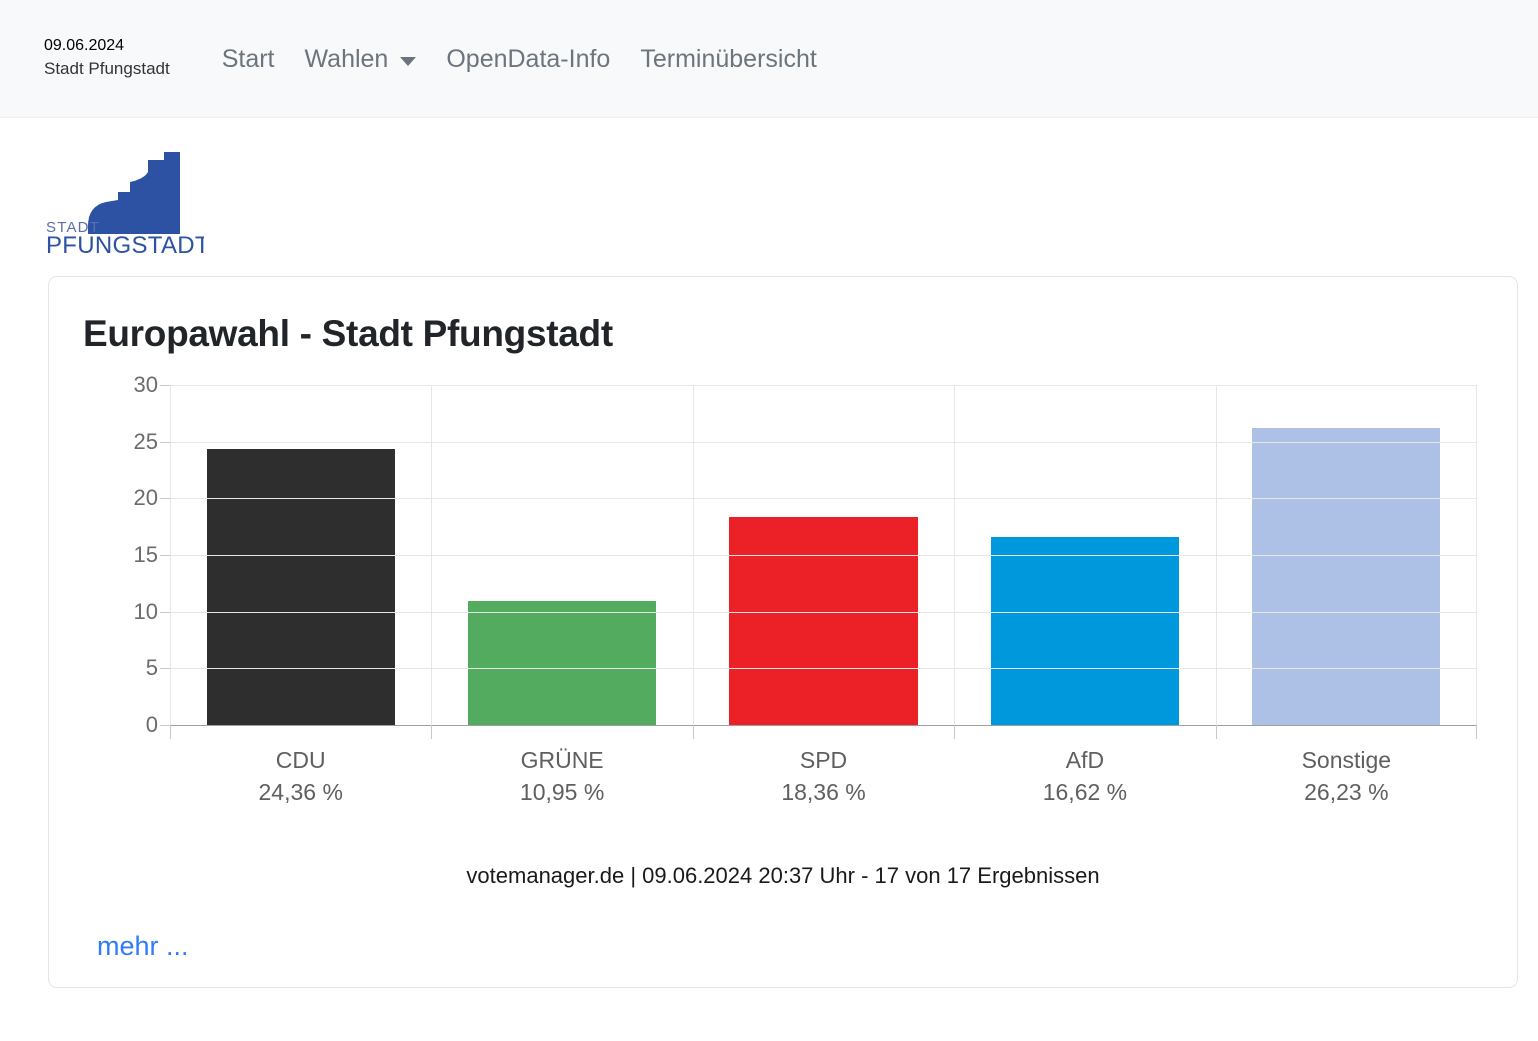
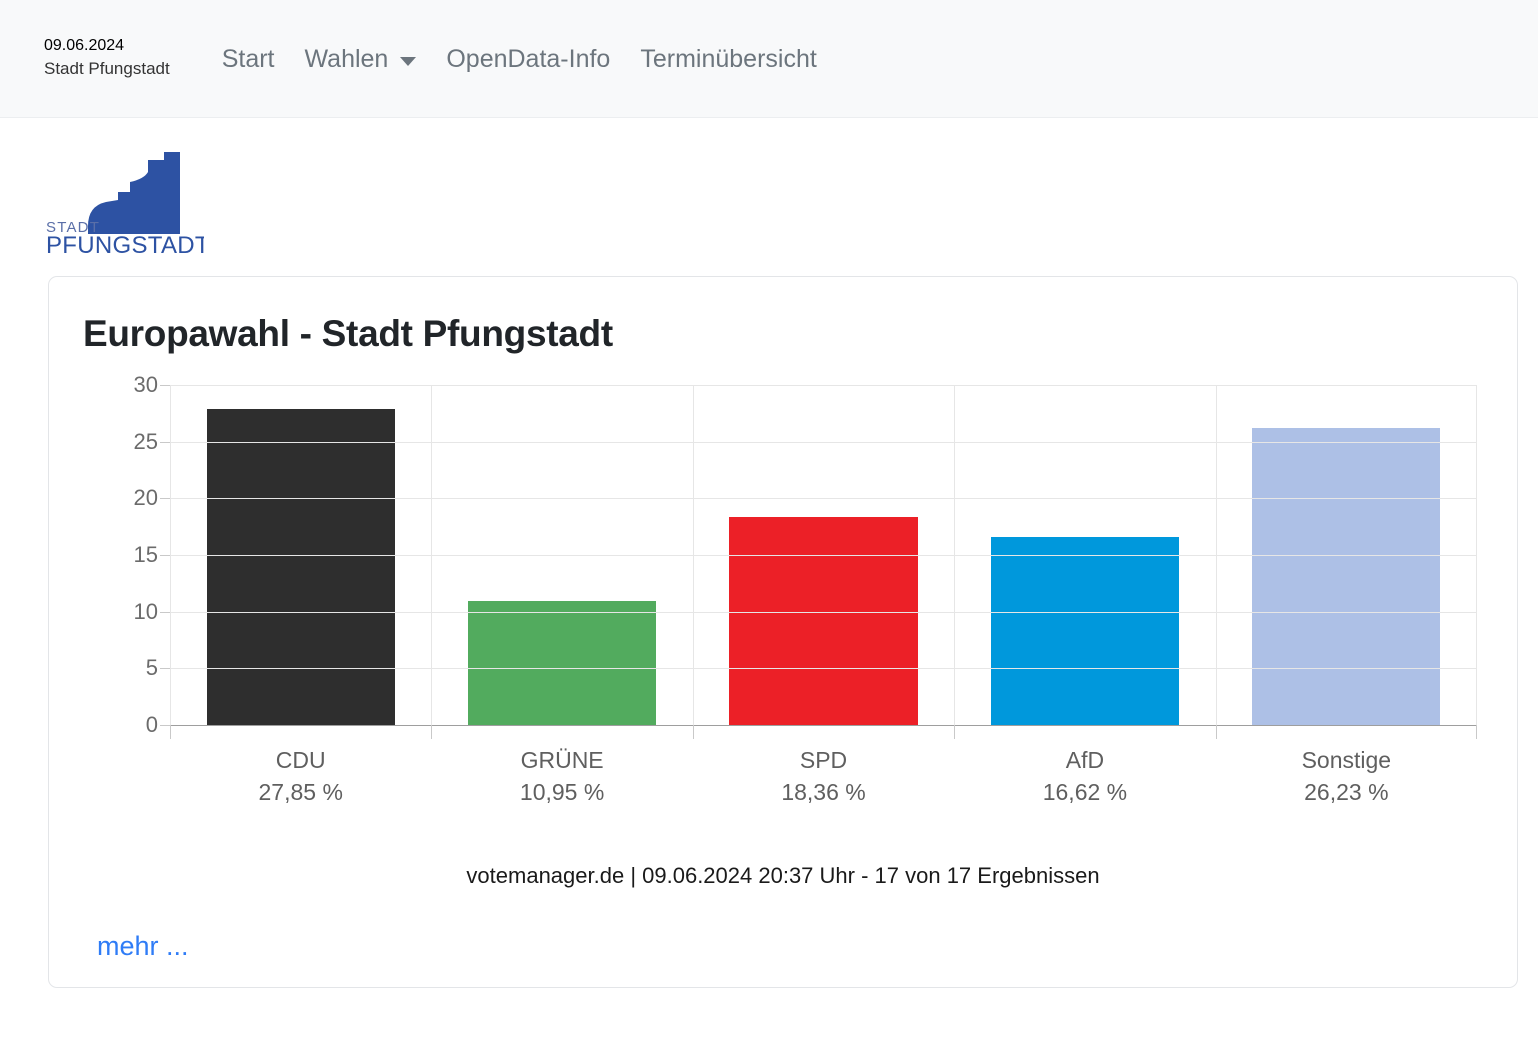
CDU: 24,36 -> 27,85
